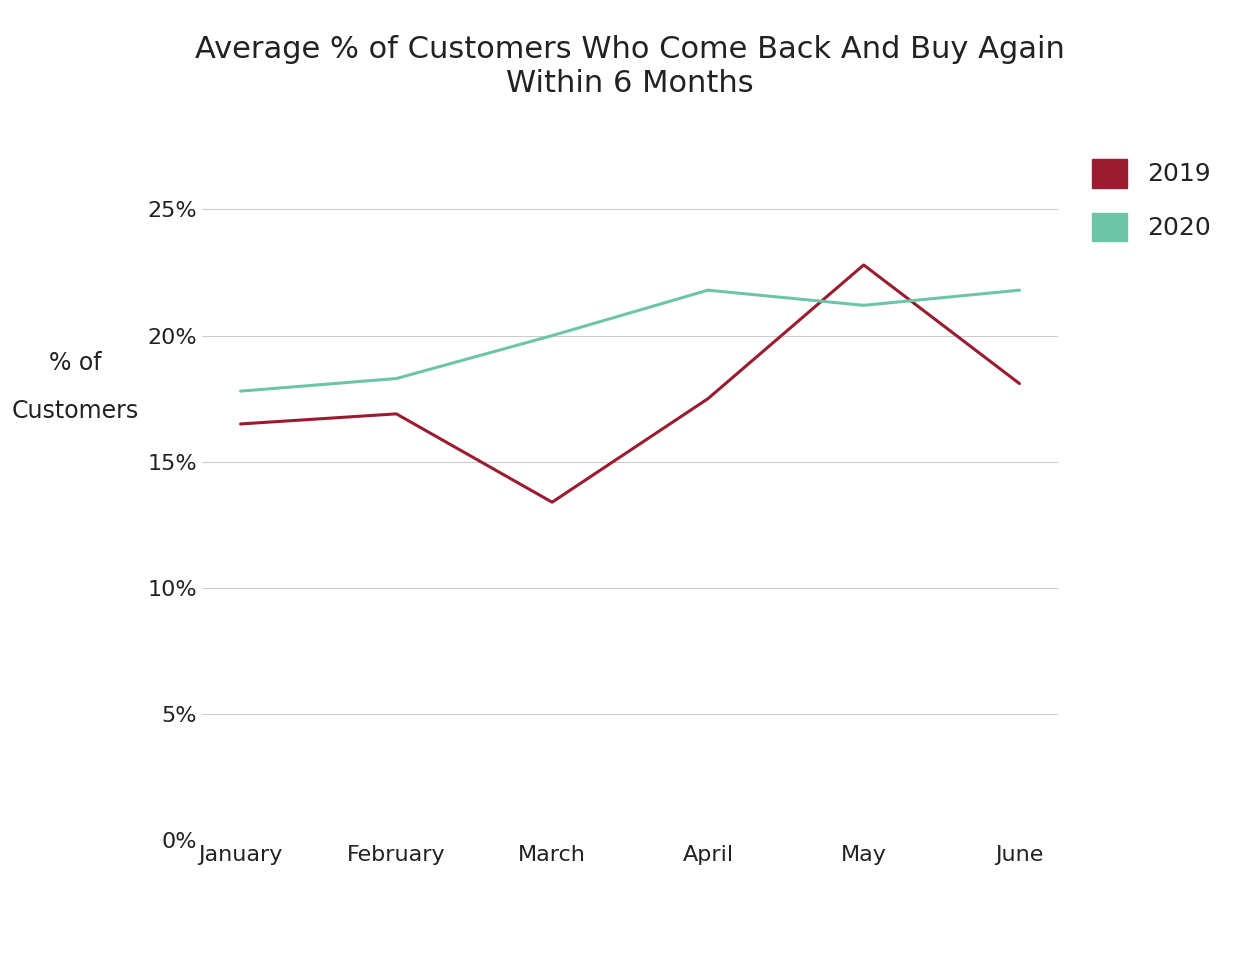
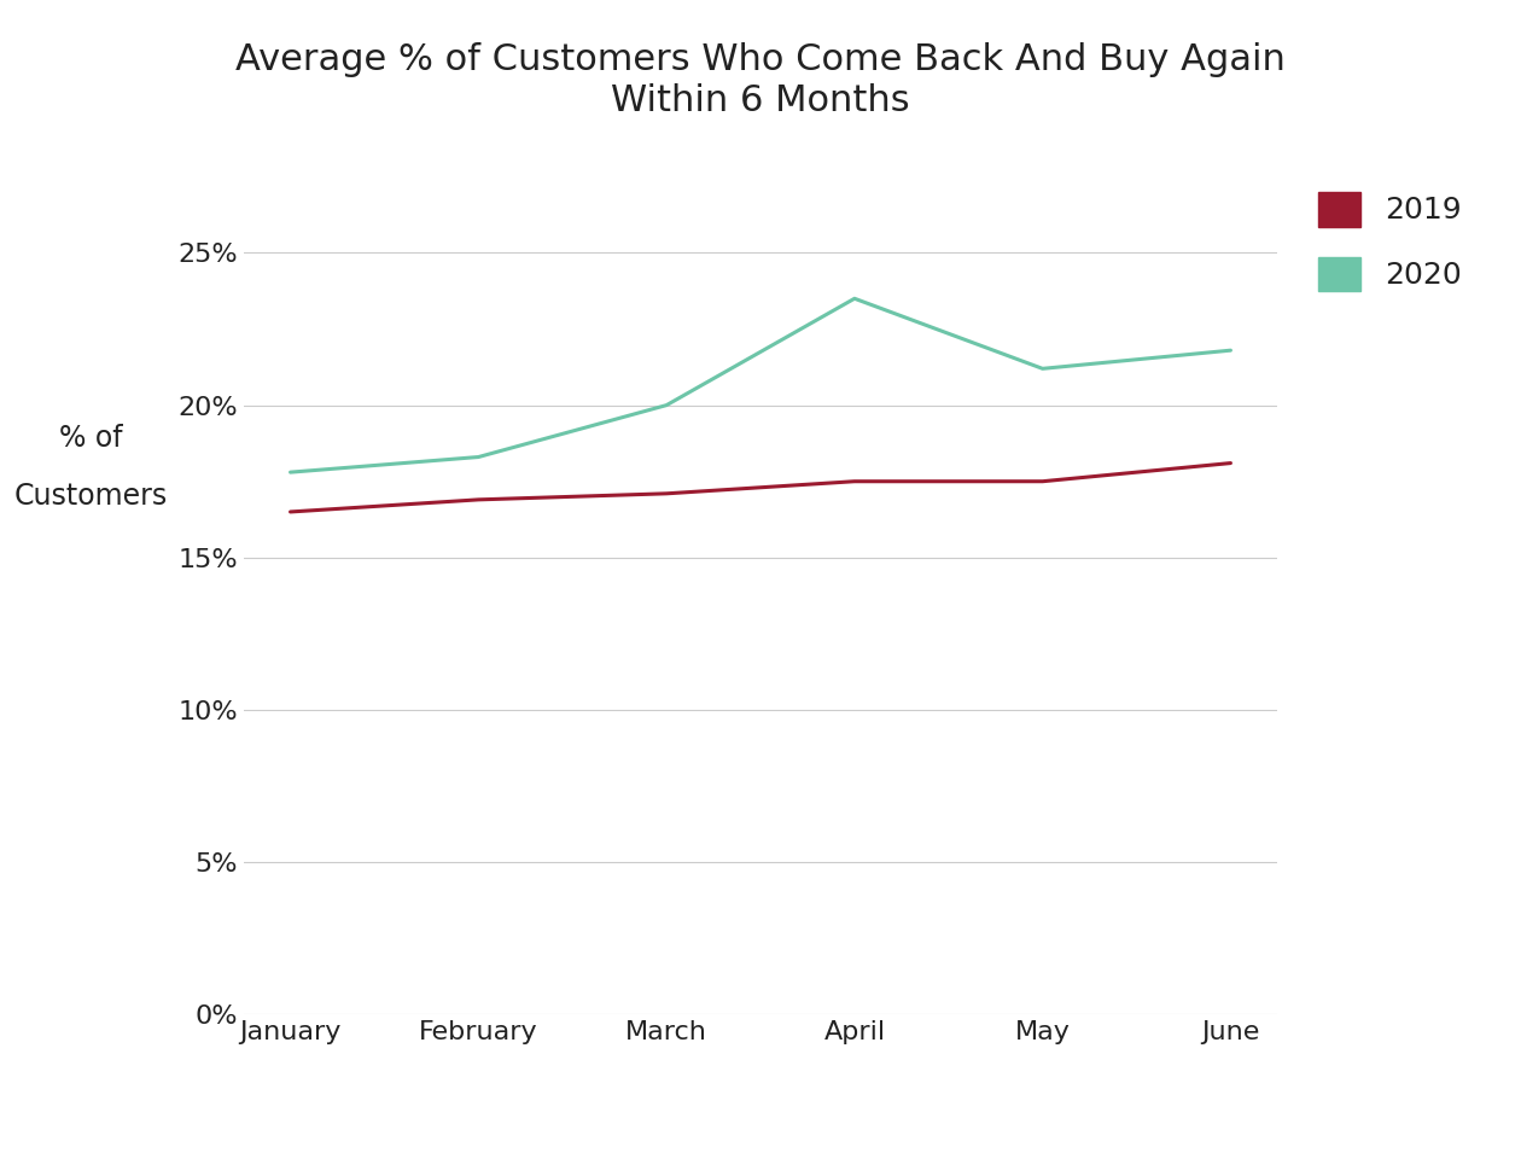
2019/March: 13.4% -> 17.1%
2020/April: 21.8% -> 23.5%
2019/May: 22.8% -> 17.5%
